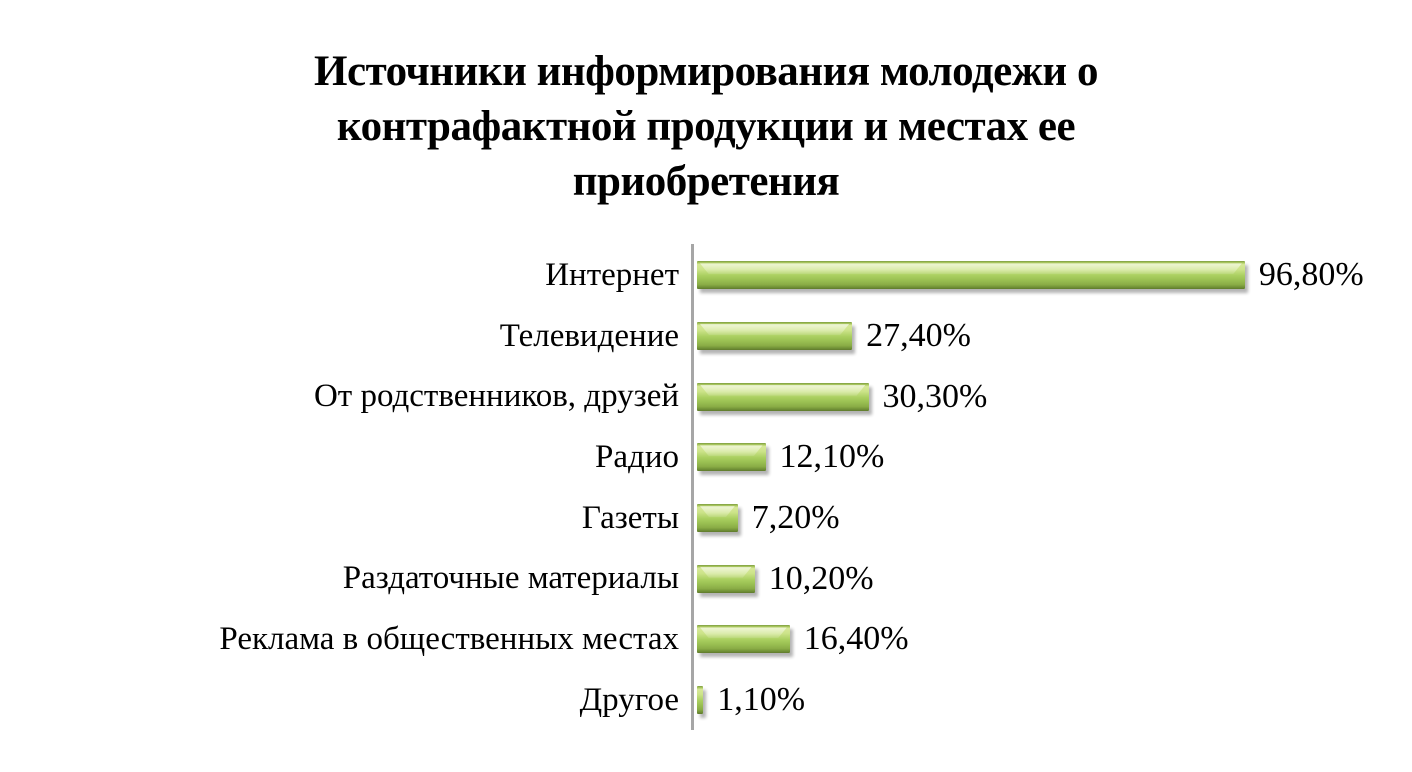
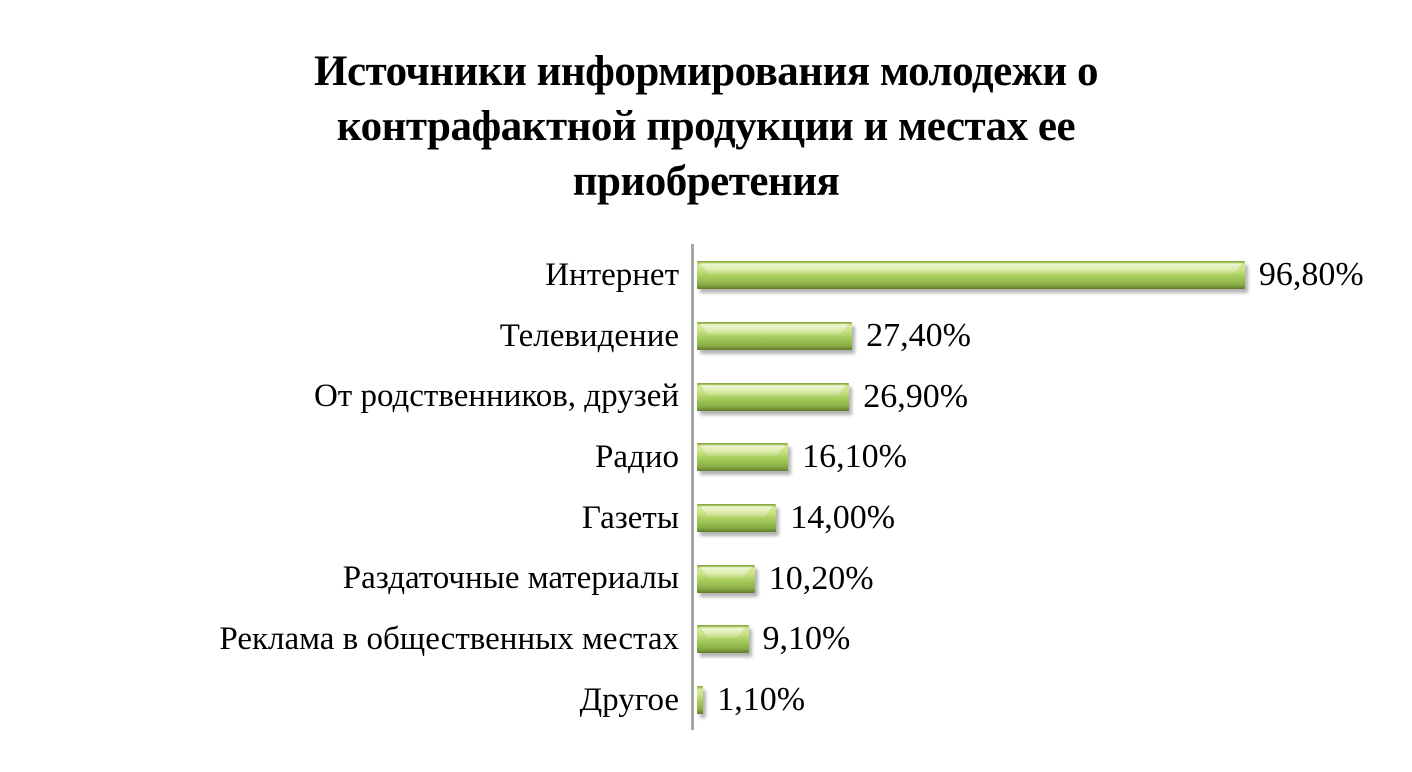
От родственников, друзей: 30,30% -> 26,90%
Радио: 12,10% -> 16,10%
Газеты: 7,20% -> 14,00%
Реклама в общественных местах: 16,40% -> 9,10%
